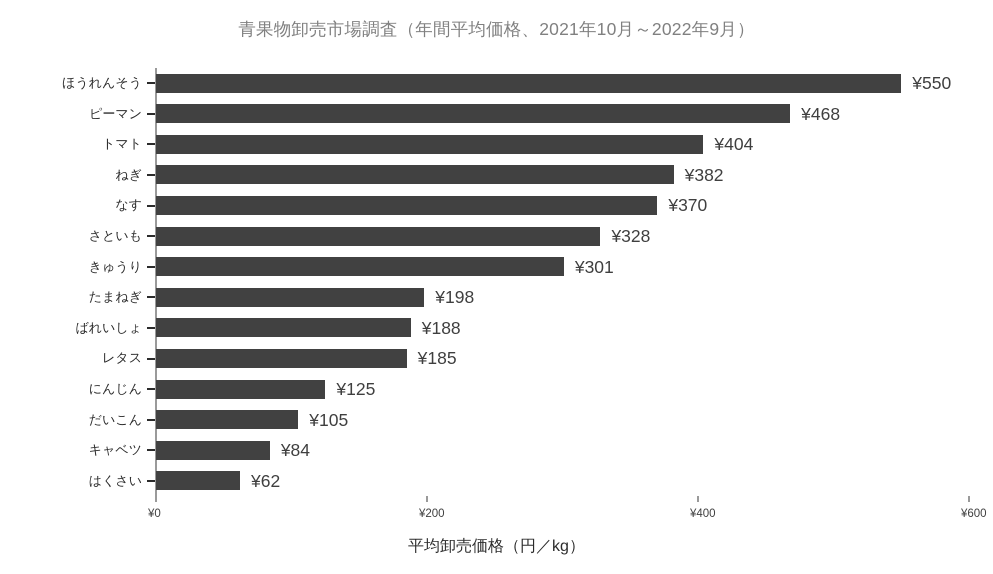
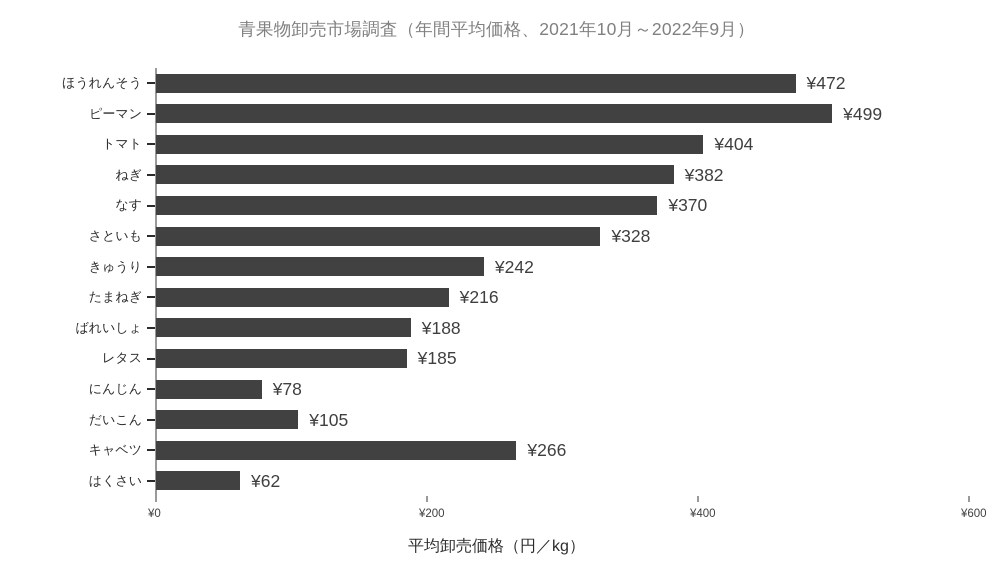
ほうれんそう: ¥550 -> ¥472
ピーマン: ¥468 -> ¥499
きゅうり: ¥301 -> ¥242
たまねぎ: ¥198 -> ¥216
にんじん: ¥125 -> ¥78
キャベツ: ¥84 -> ¥266
